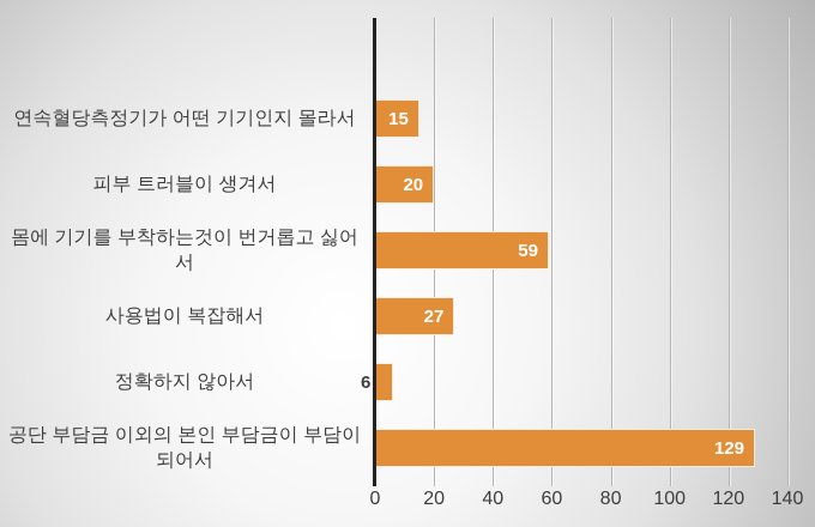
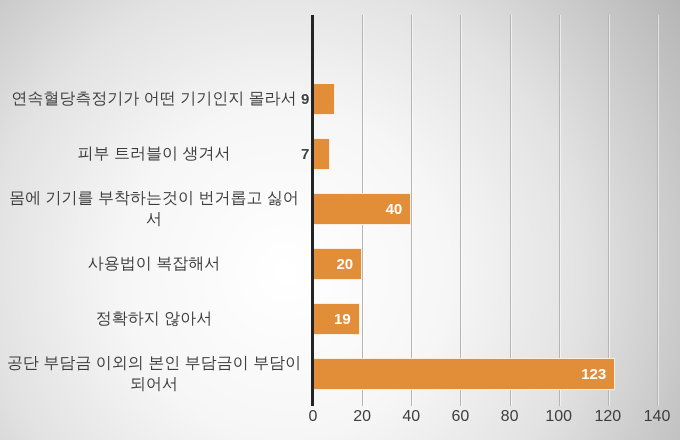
연속혈당측정기가 어떤 기기인지 몰라서: 15 -> 9
피부 트러블이 생겨서: 20 -> 7
몸에 기기를 부착하는것이 번거롭고 싫어서: 59 -> 40
사용법이 복잡해서: 27 -> 20
정확하지 않아서: 6 -> 19
공단 부담금 이외의 본인 부담금이 부담이 되어서: 129 -> 123
